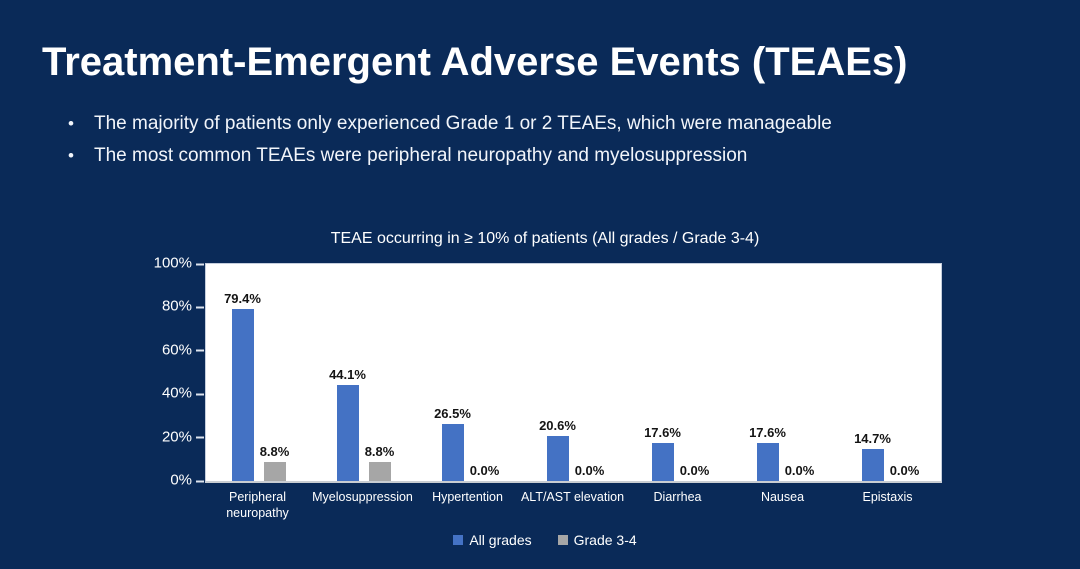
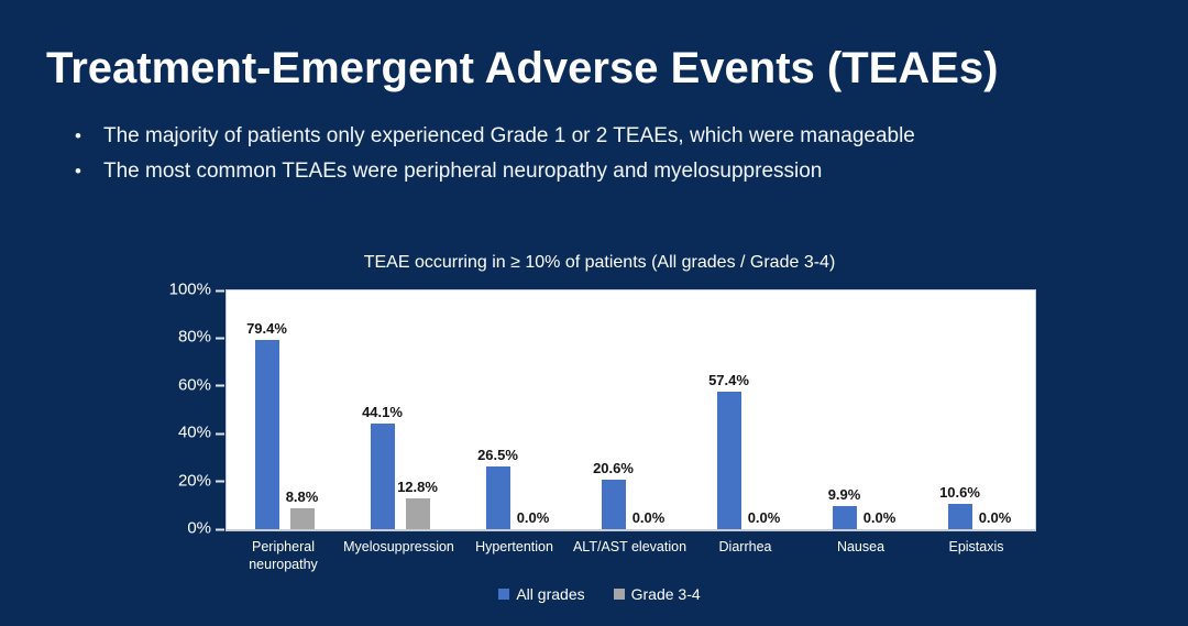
Grade 3-4/Myelosuppression: 8.8% -> 12.8%
All grades/Diarrhea: 17.6% -> 57.4%
All grades/Nausea: 17.6% -> 9.9%
All grades/Epistaxis: 14.7% -> 10.6%
